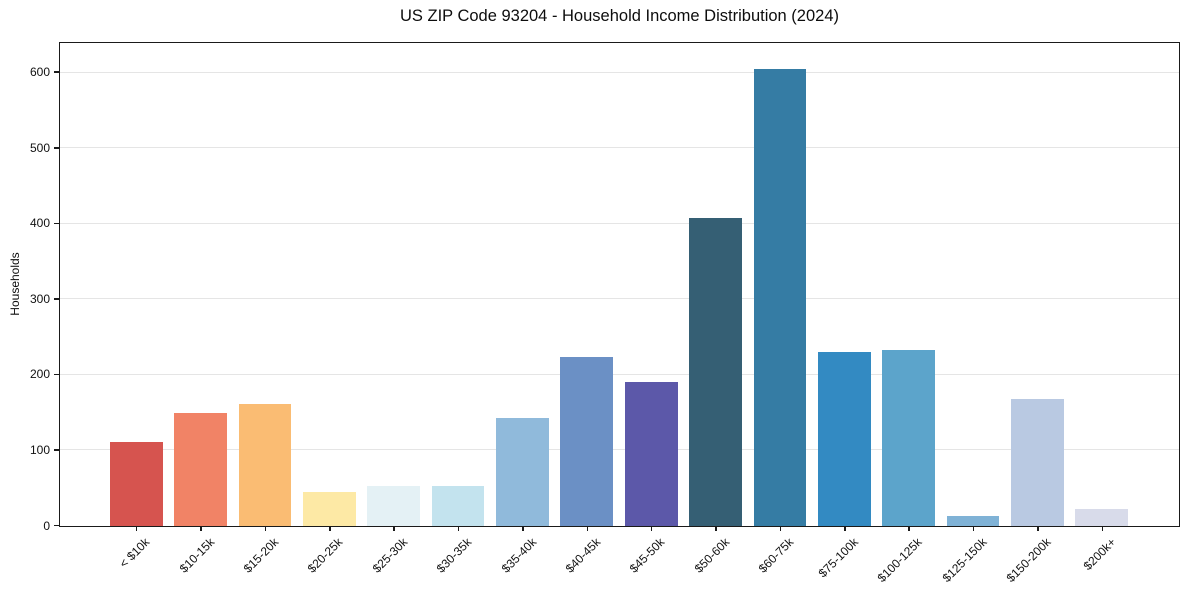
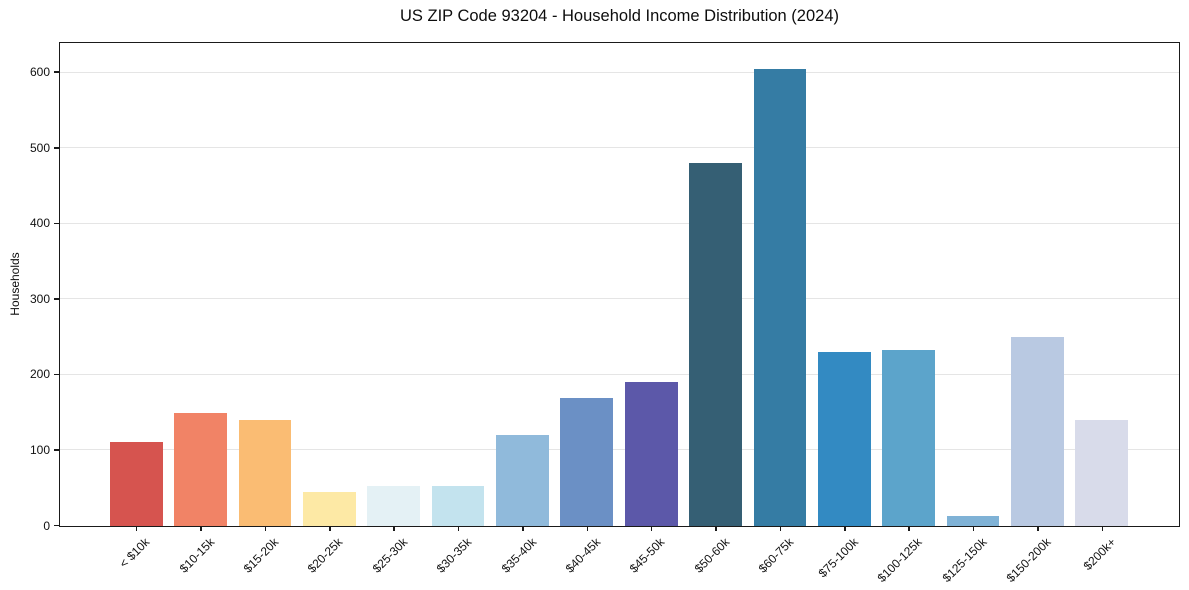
$15-20k: 160 -> 140
$35-40k: 140 -> 120
$40-45k: 220 -> 170
$50-60k: 410 -> 480
$150-200k: 170 -> 250
$200k+: 20 -> 140
